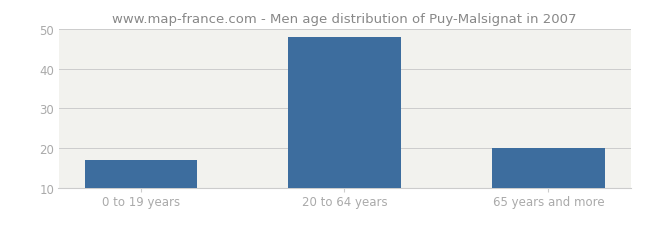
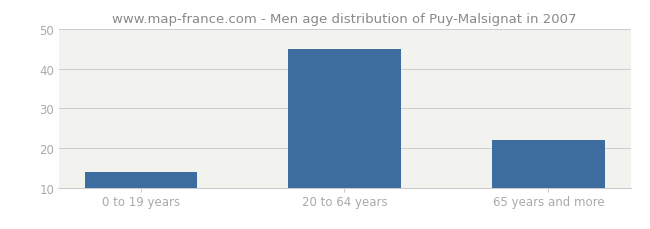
0 to 19 years: 17 -> 14
20 to 64 years: 48 -> 45
65 years and more: 20 -> 22
